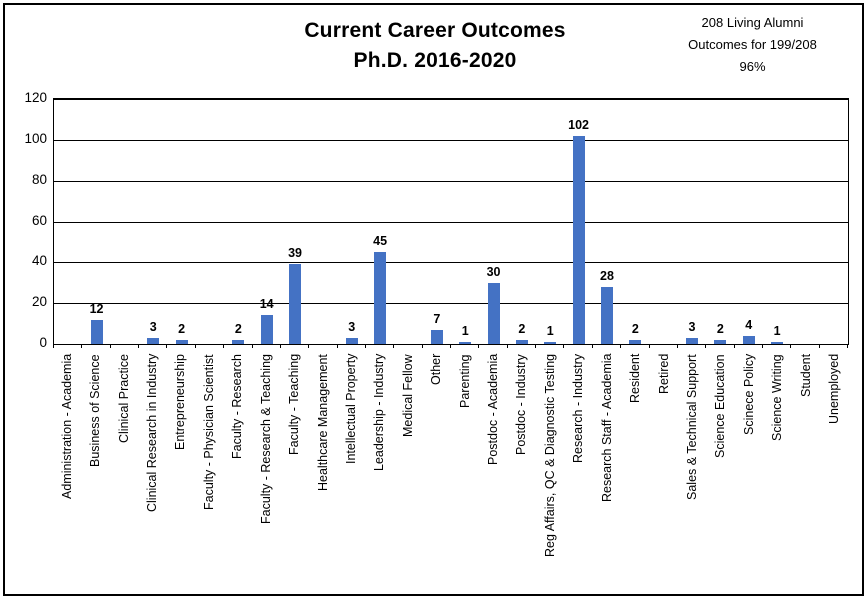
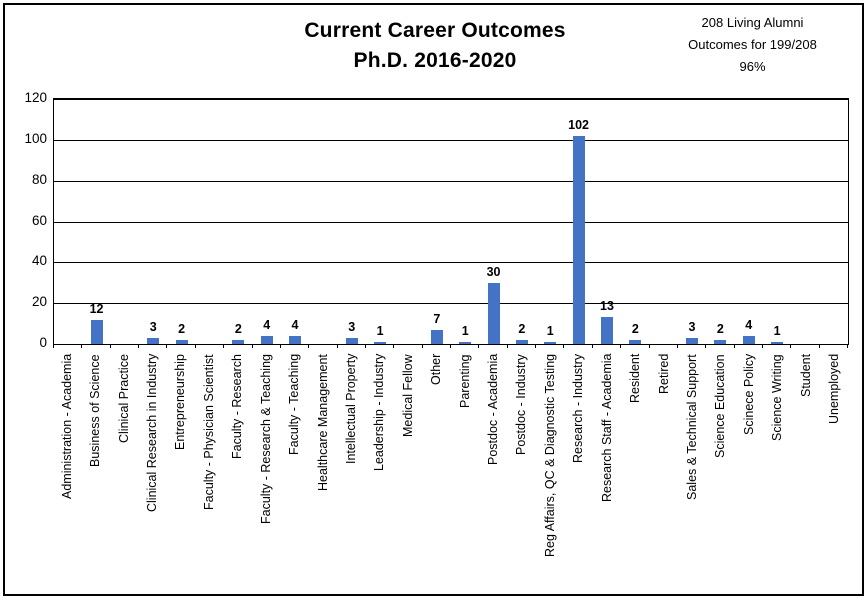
Faculty - Research & Teaching: 14 -> 4
Faculty - Teaching: 39 -> 4
Leadership - Industry: 45 -> 1
Research Staff - Academia: 28 -> 13
